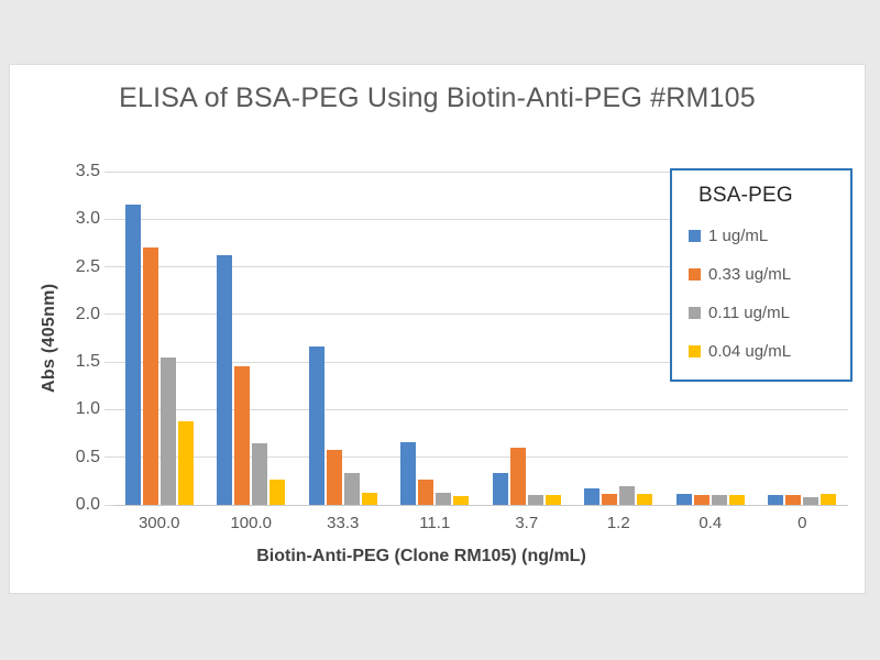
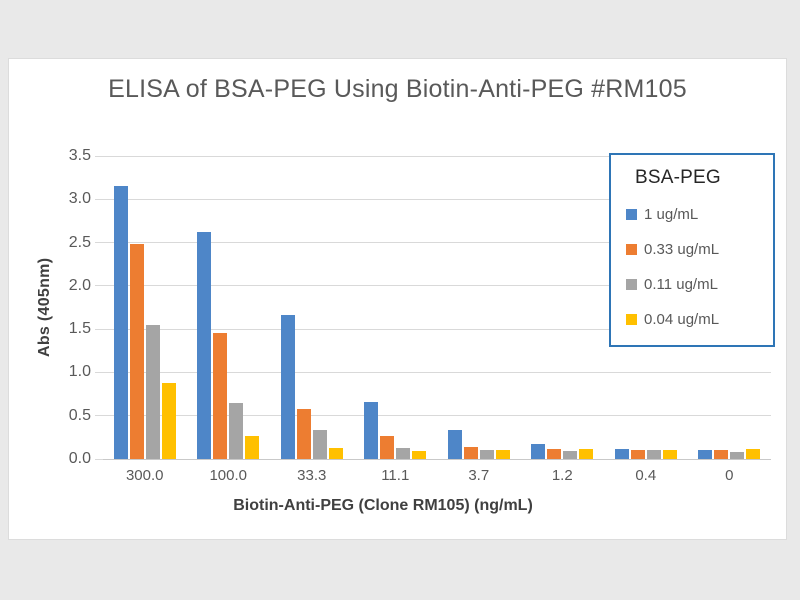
0.33 ug/mL/300.0: 2.7 -> 2.5
0.33 ug/mL/3.7: 0.6 -> 0.1
0.11 ug/mL/1.2: 0.2 -> 0.1
